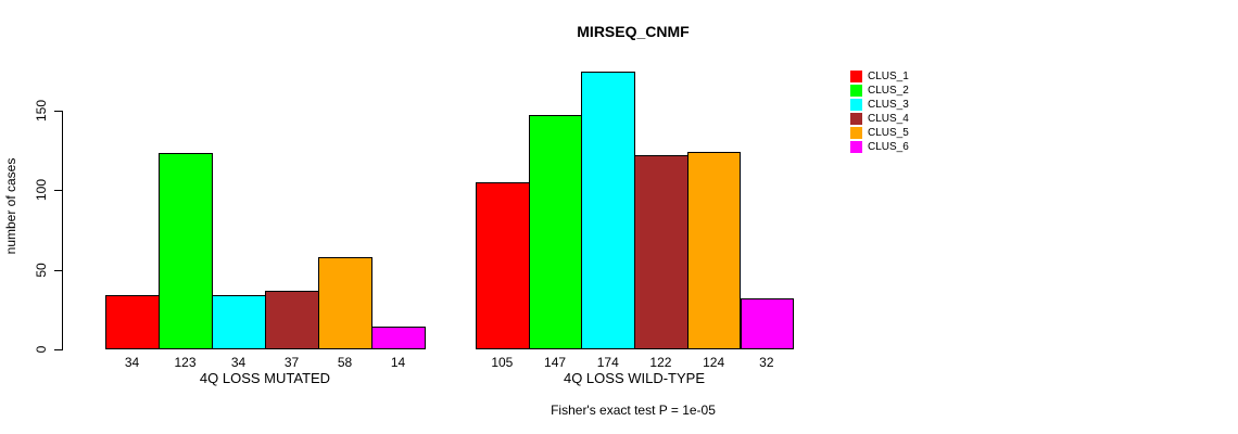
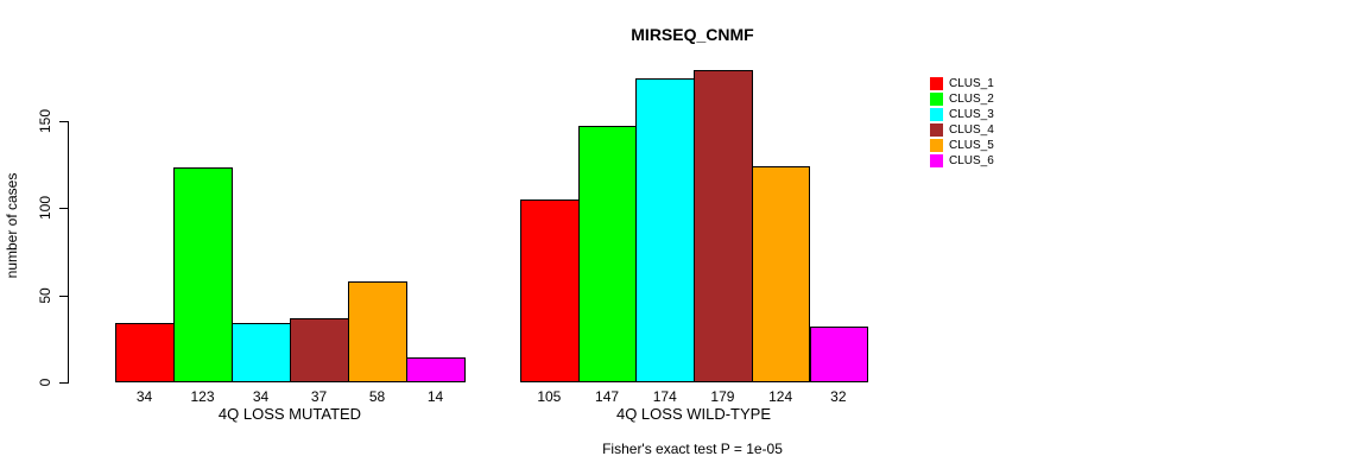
CLUS_4/4Q LOSS WILD-TYPE: 122 -> 179
